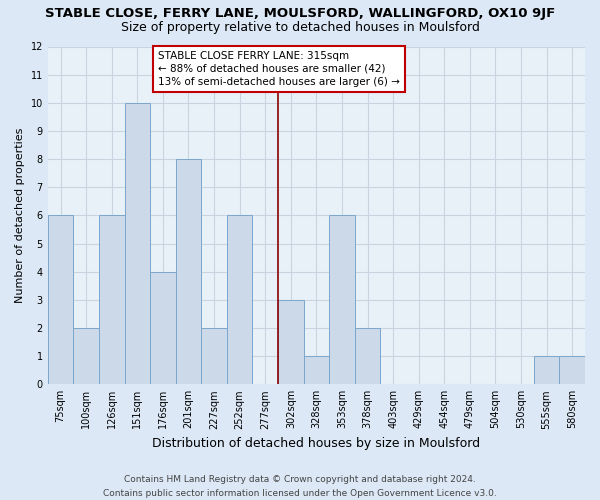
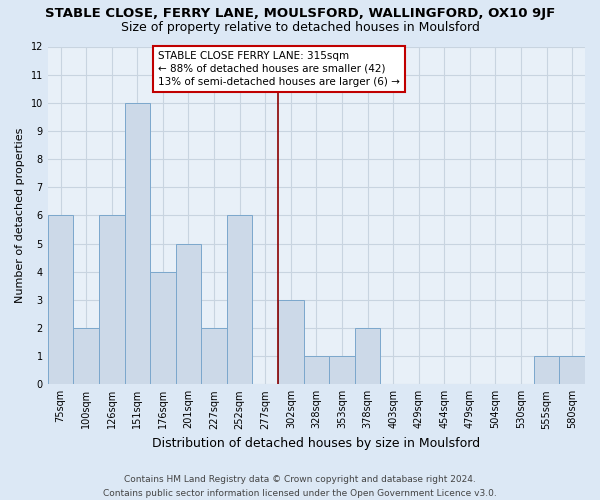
201sqm: 8 -> 5
353sqm: 6 -> 1
